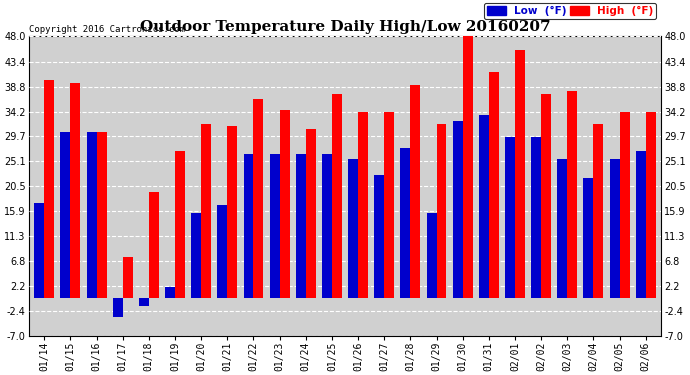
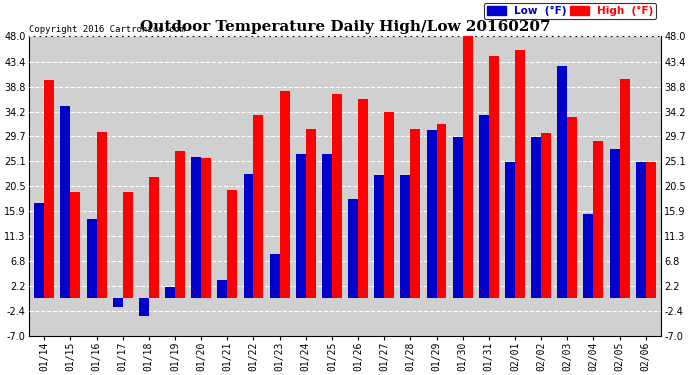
Low (°F)/01/15: 30.5 -> 35.2
High (°F)/01/15: 39.5 -> 19.4
Low (°F)/01/16: 30.5 -> 14.4
Low (°F)/01/17: -3.5 -> -1.6
High (°F)/01/17: 7.5 -> 19.4
Low (°F)/01/18: -1.5 -> -3.4
High (°F)/01/18: 19.5 -> 22.2
Low (°F)/01/20: 15.5 -> 25.8
High (°F)/01/20: 32.0 -> 25.6
Low (°F)/01/21: 17.0 -> 3.2
High (°F)/01/21: 31.5 -> 19.8
Low (°F)/01/22: 26.5 -> 22.8
High (°F)/01/22: 36.5 -> 33.6
Low (°F)/01/23: 26.5 -> 8.0
High (°F)/01/23: 34.5 -> 38.0
Low (°F)/01/26: 25.5 -> 18.2
High (°F)/01/26: 34.2 -> 36.6
Low (°F)/01/28: 27.5 -> 22.6
High (°F)/01/28: 39.0 -> 31.0
Low (°F)/01/29: 15.5 -> 30.8
Low (°F)/01/30: 32.5 -> 29.6
High (°F)/01/31: 41.5 -> 44.4
Low (°F)/02/01: 29.5 -> 25.0
High (°F)/02/02: 37.5 -> 30.2
Low (°F)/02/03: 25.5 -> 42.6
High (°F)/02/03: 38.0 -> 33.2
Low (°F)/02/04: 22.0 -> 15.4
High (°F)/02/04: 32.0 -> 28.8
Low (°F)/02/05: 25.5 -> 27.4
High (°F)/02/05: 34.2 -> 40.2
Low (°F)/02/06: 27.0 -> 25.0
High (°F)/02/06: 34.2 -> 25.0
